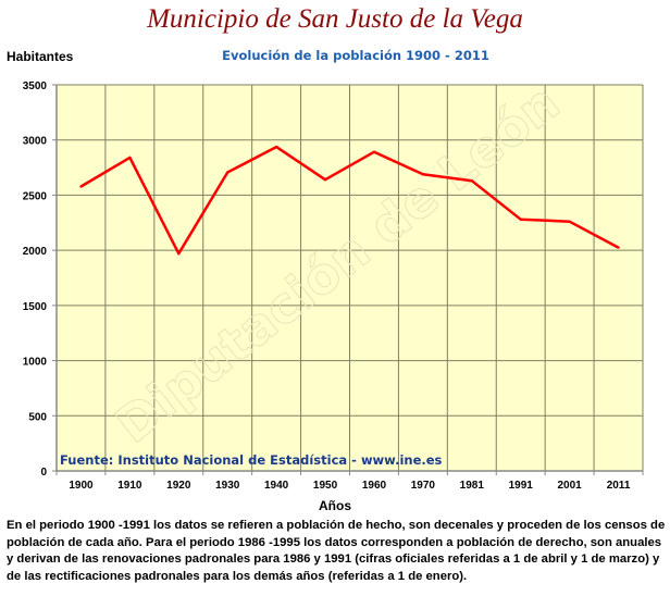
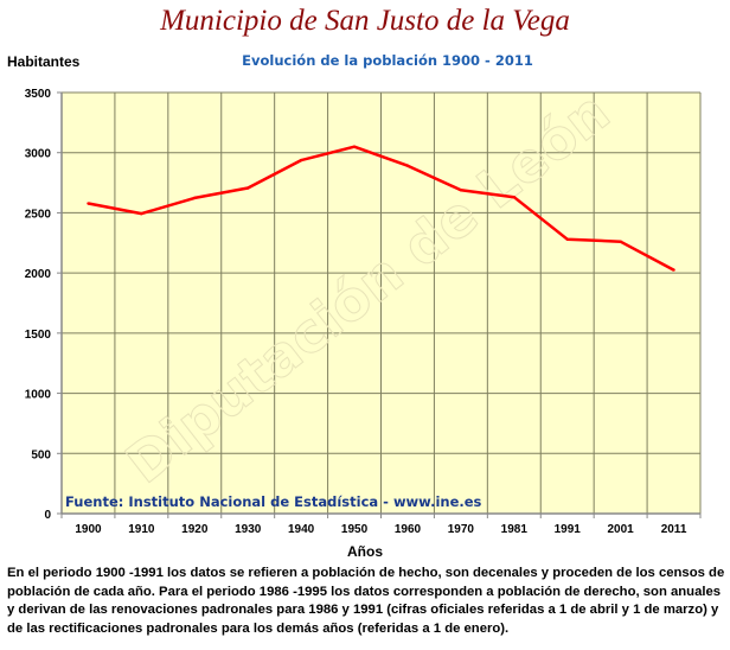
1910: 2840 -> 2490
1920: 1970 -> 2620
1950: 2640 -> 3050
